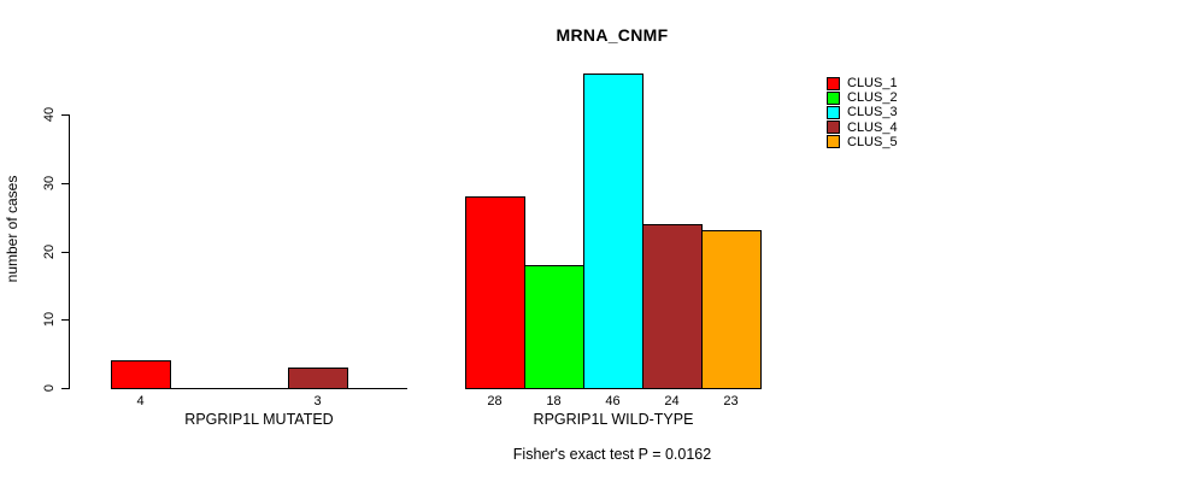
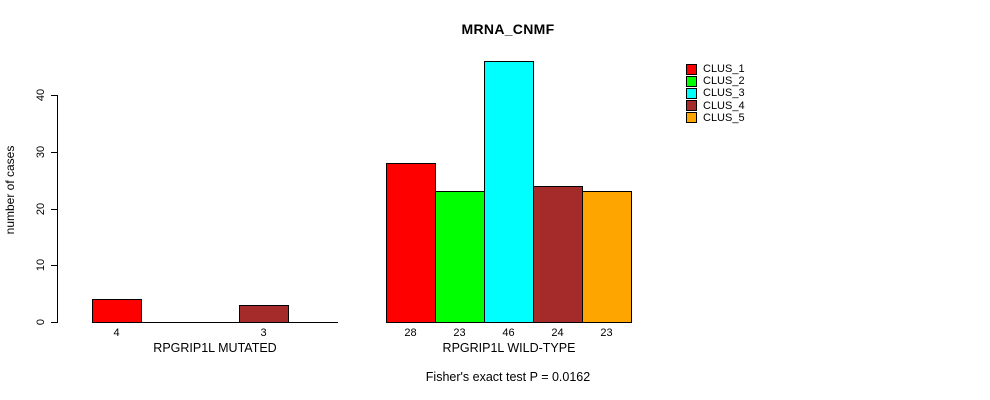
CLUS_2/RPGRIP1L WILD-TYPE: 18 -> 23
